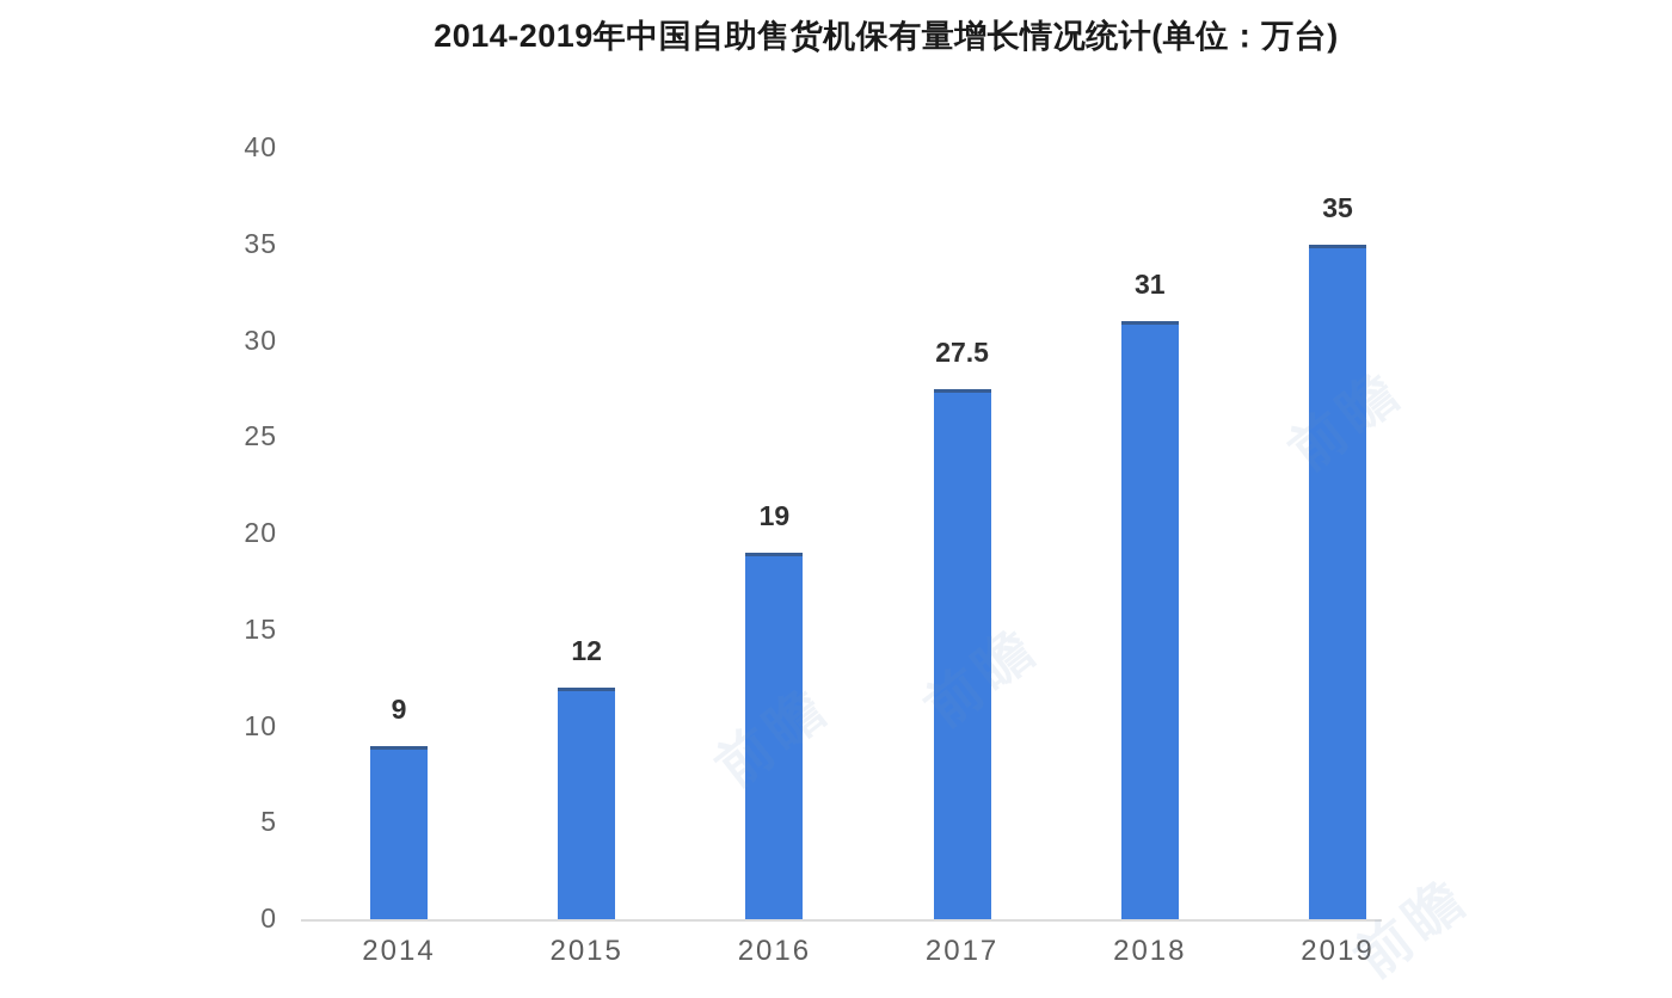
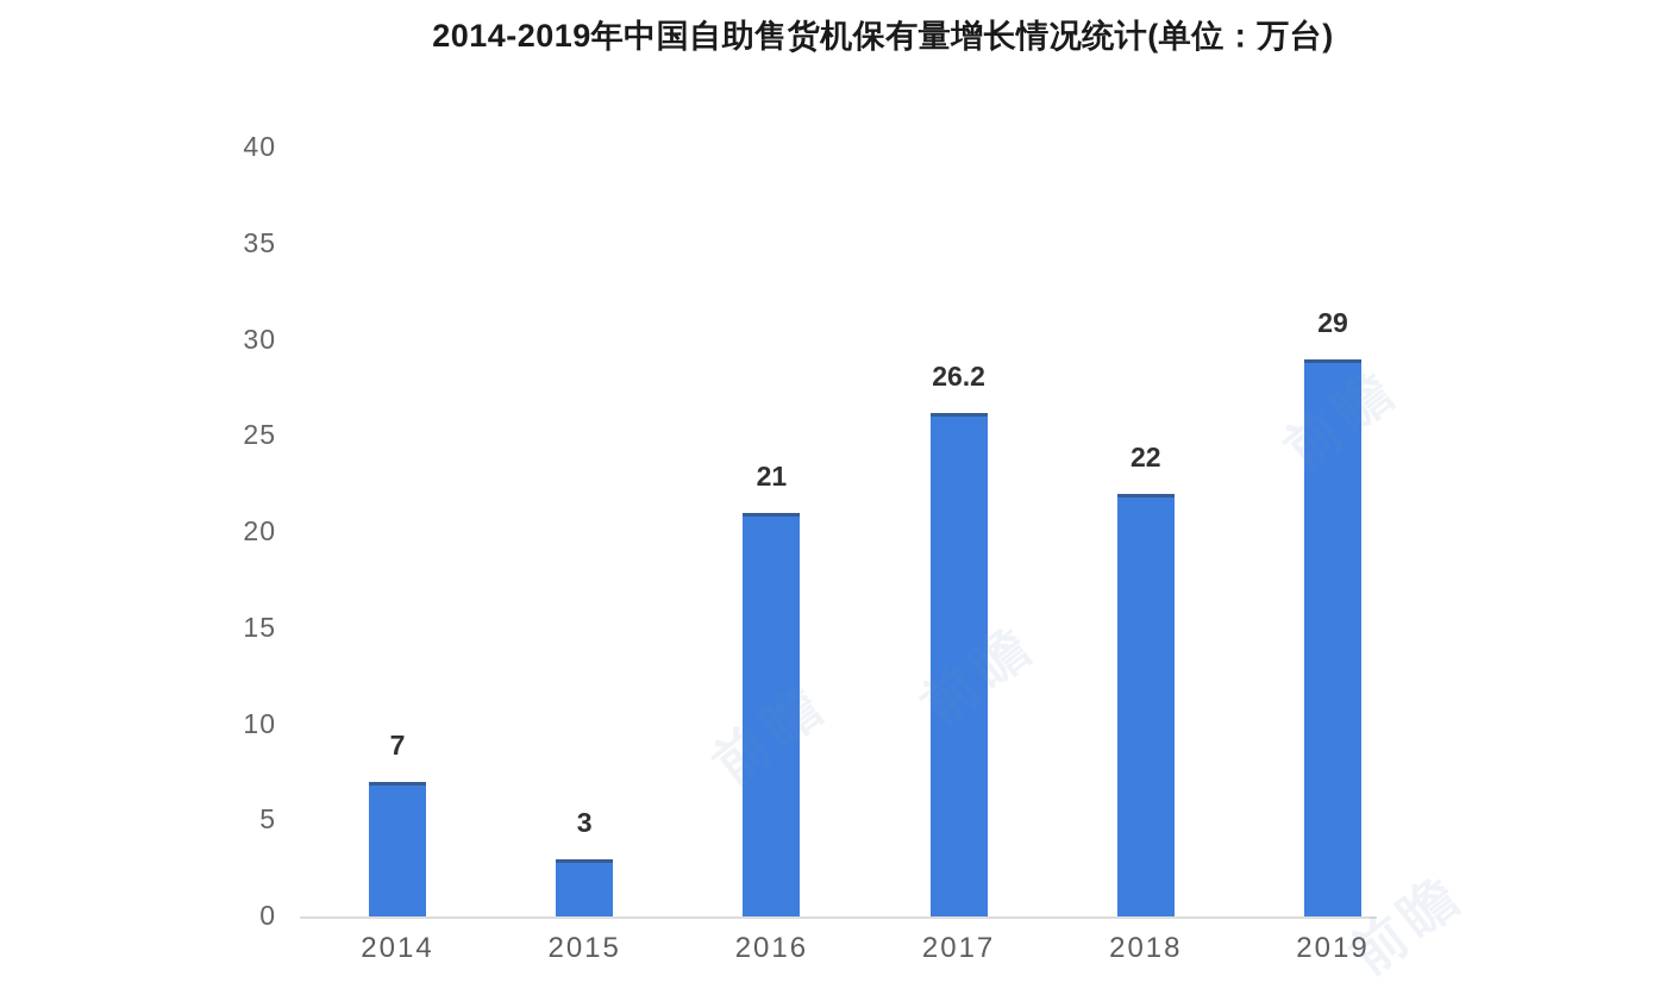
2014: 9 -> 7
2015: 12 -> 3
2016: 19 -> 21
2017: 27.5 -> 26.2
2018: 31 -> 22
2019: 35 -> 29
